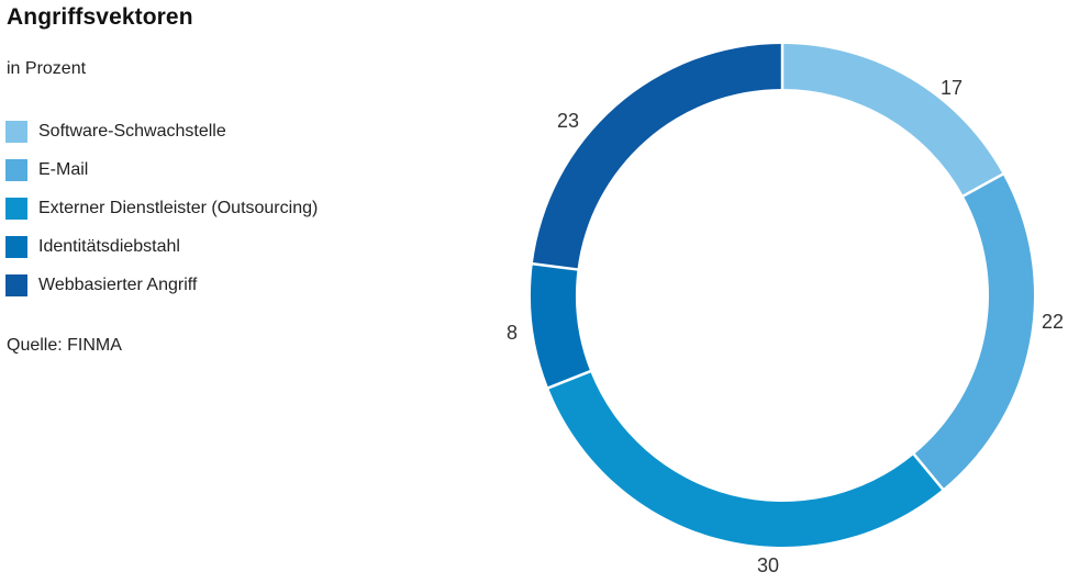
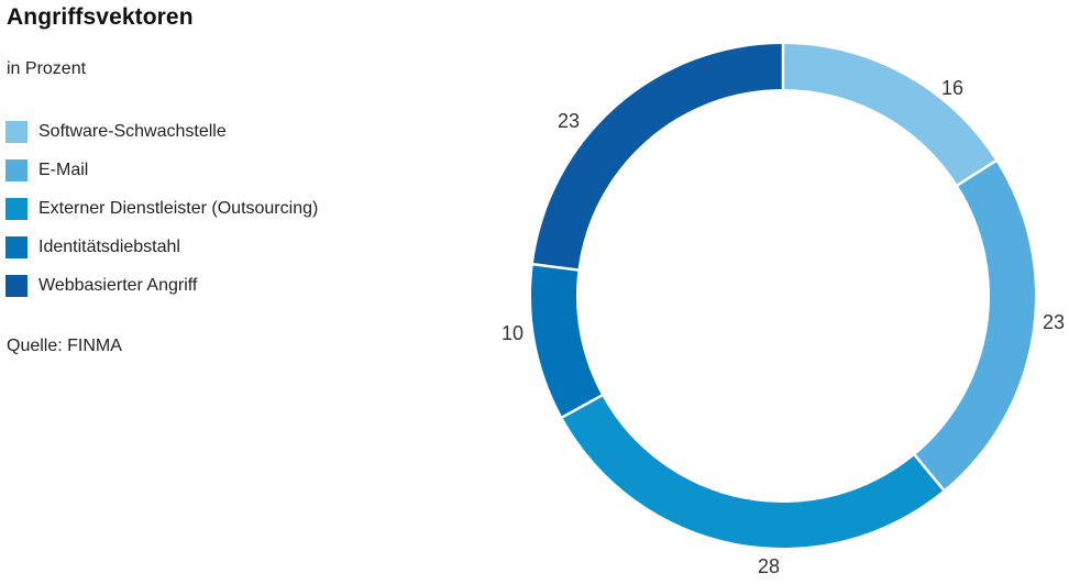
Software-Schwachstelle: 17 -> 16
E-Mail: 22 -> 23
Externer Dienstleister (Outsourcing): 30 -> 28
Identitätsdiebstahl: 8 -> 10
